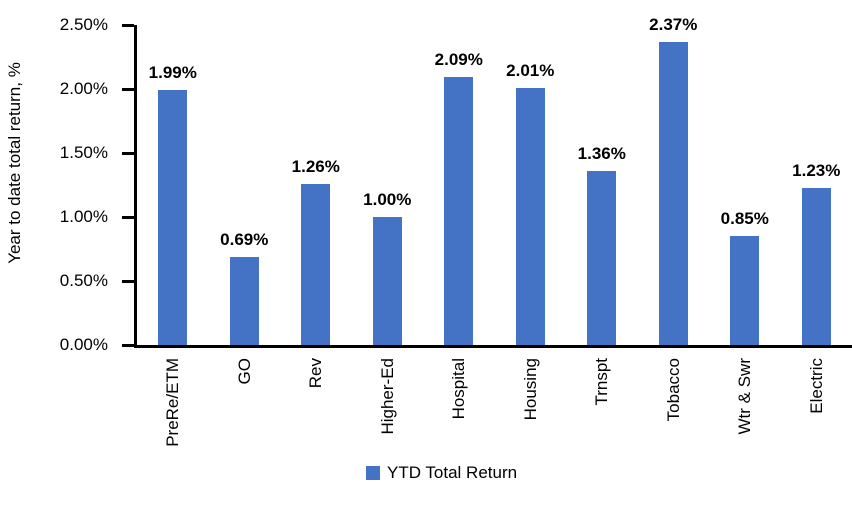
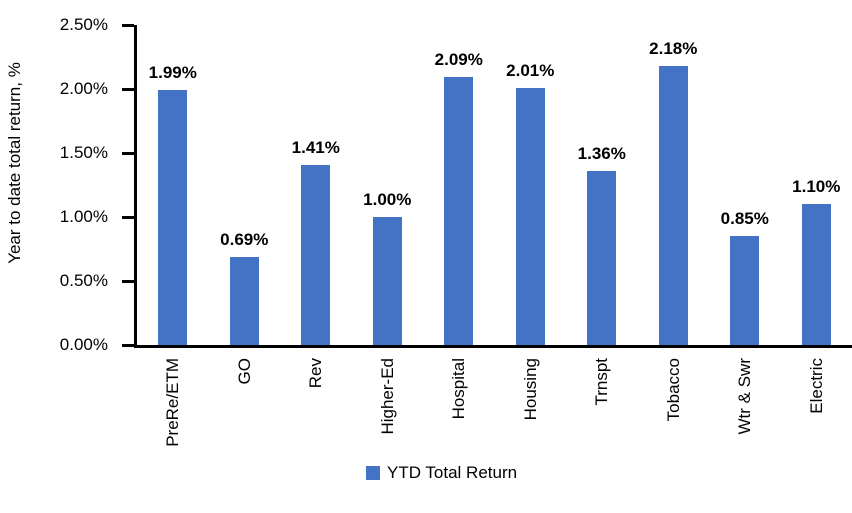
Rev: 1.26% -> 1.41%
Tobacco: 2.37% -> 2.18%
Electric: 1.23% -> 1.10%
